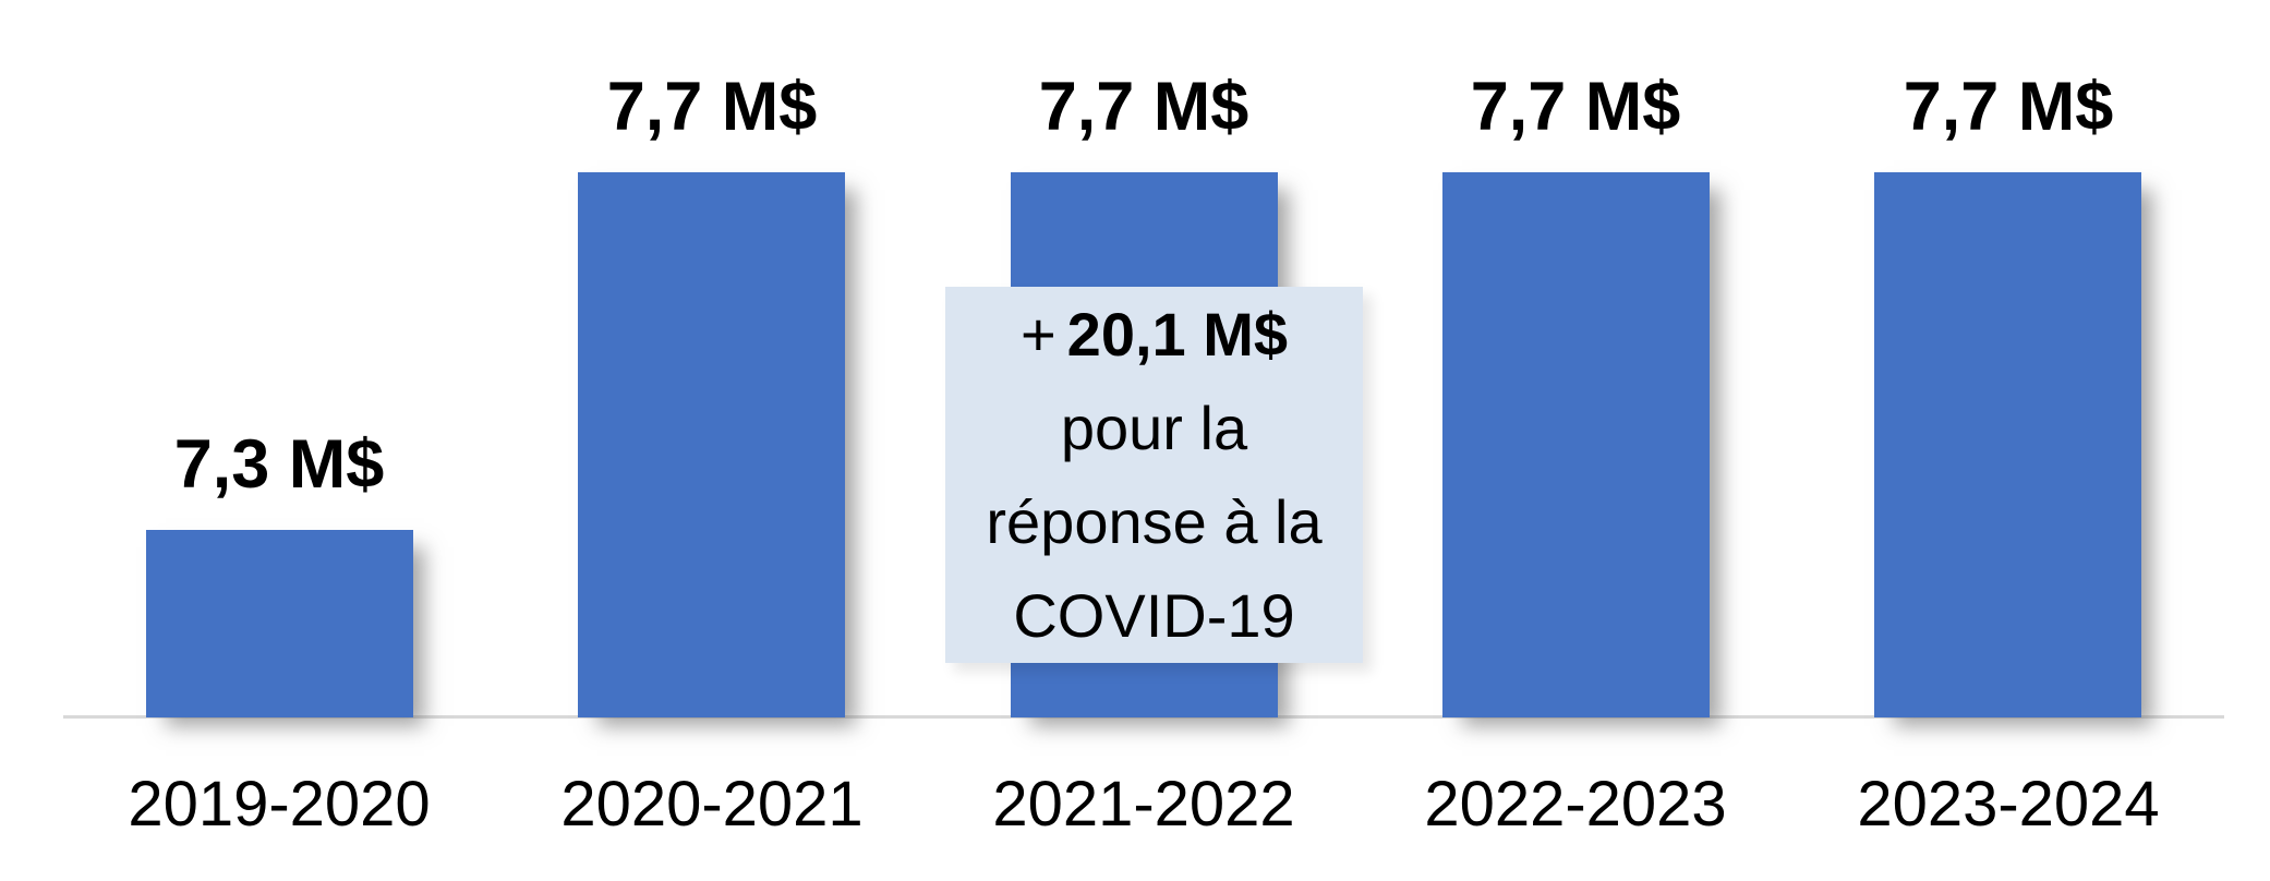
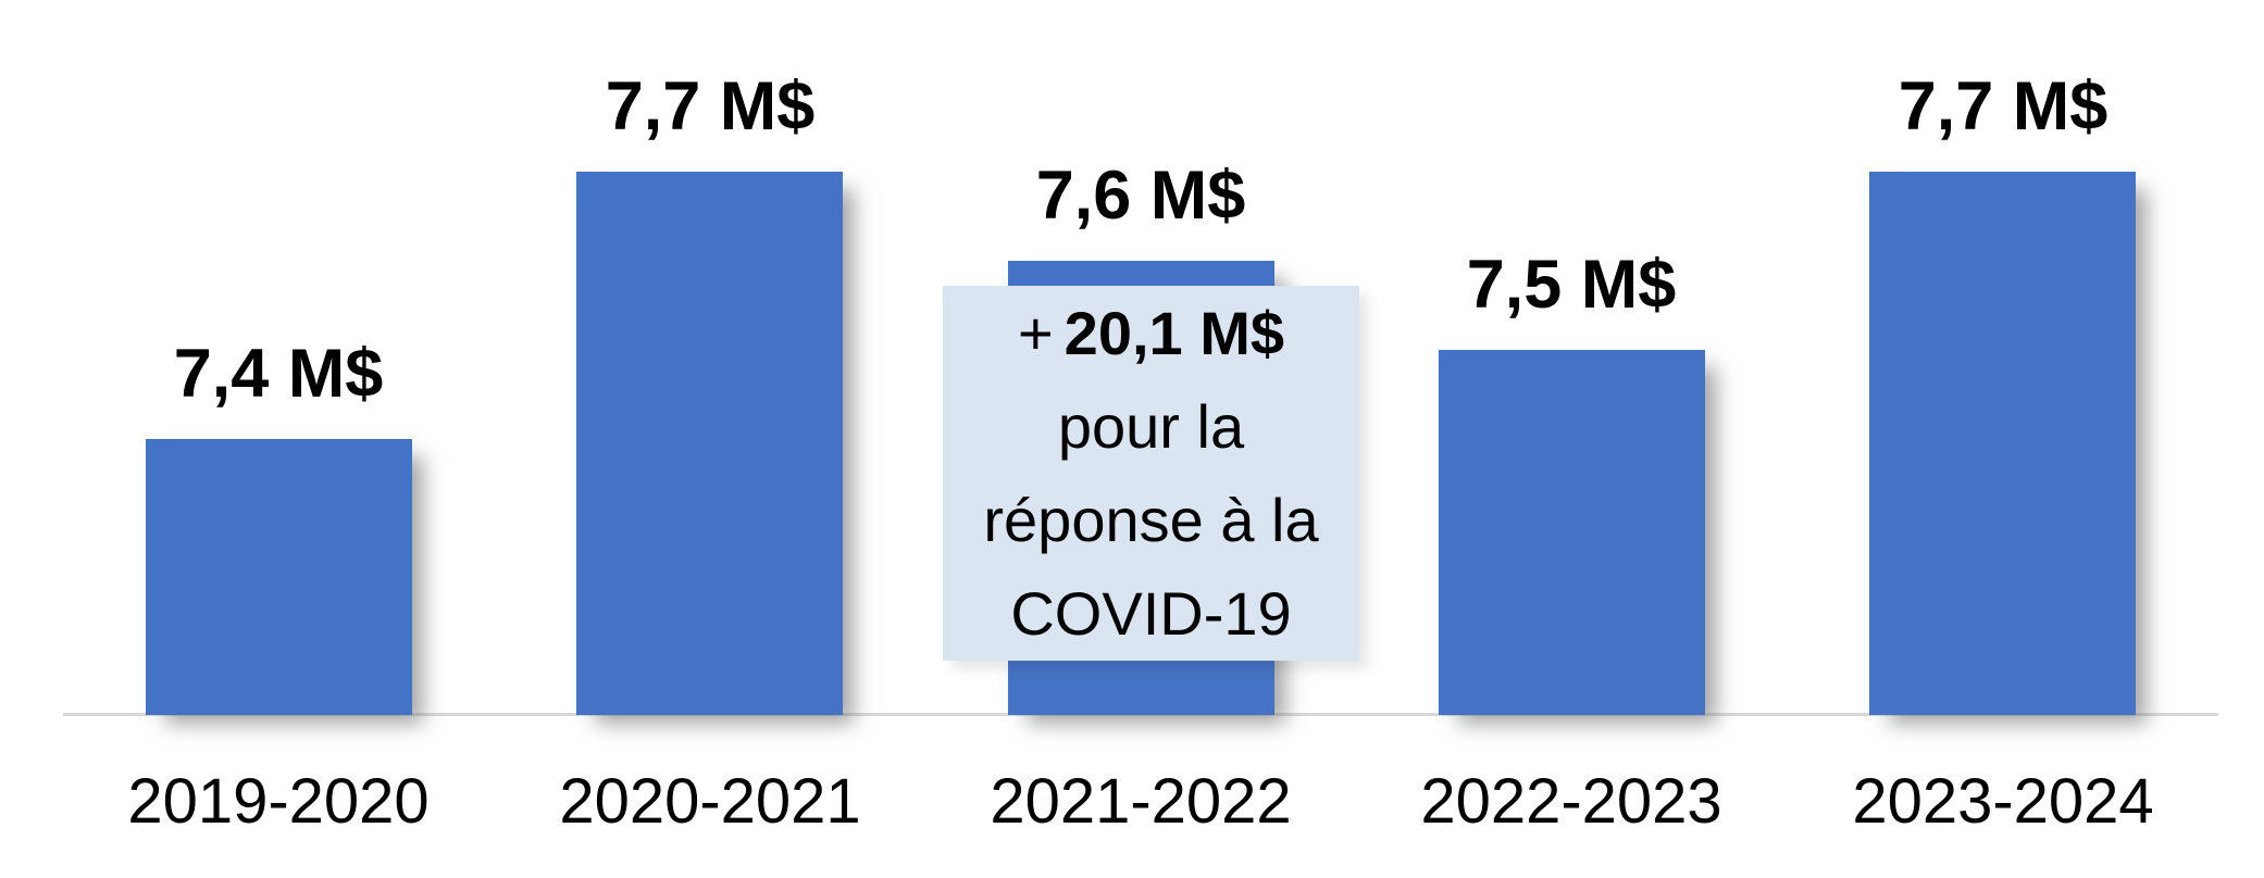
2019-2020: 7,3 -> 7,4
2021-2022: 7,7 -> 7,6
2022-2023: 7,7 -> 7,5
